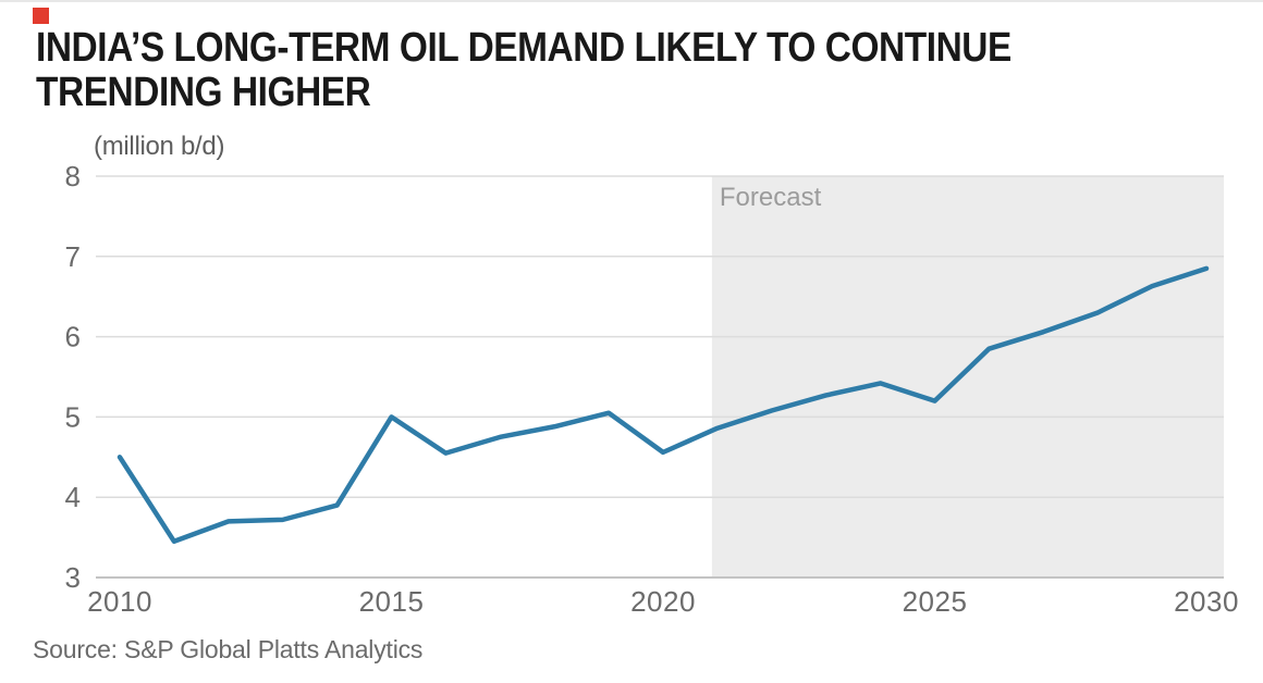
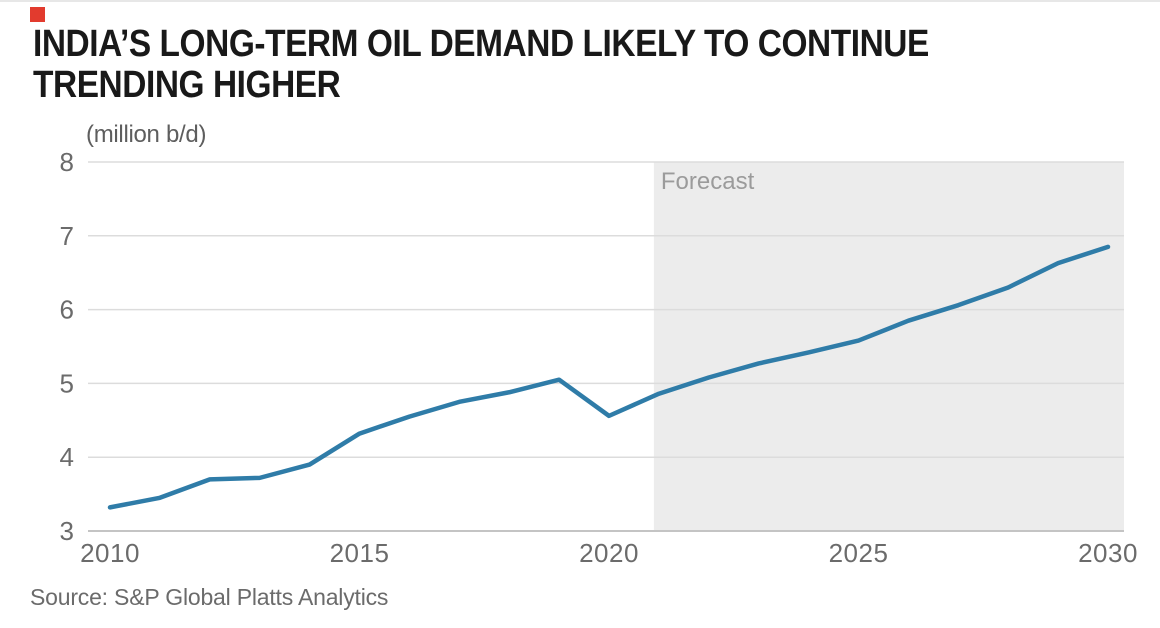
2010: 4.5 -> 3.3
2015: 5.0 -> 4.3
2025: 5.2 -> 5.6
